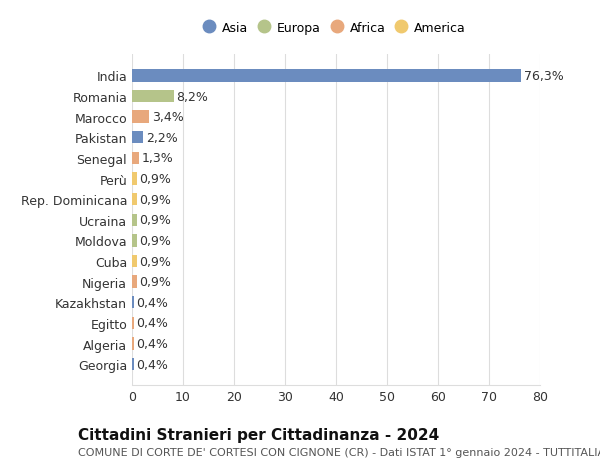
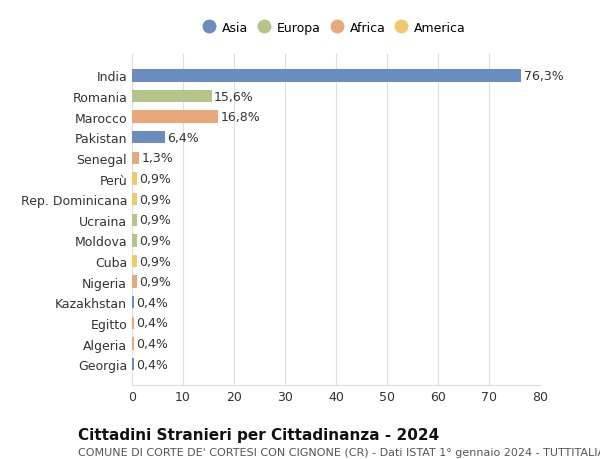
Romania: 8,2% -> 15,6%
Marocco: 3,4% -> 16,8%
Pakistan: 2,2% -> 6,4%
